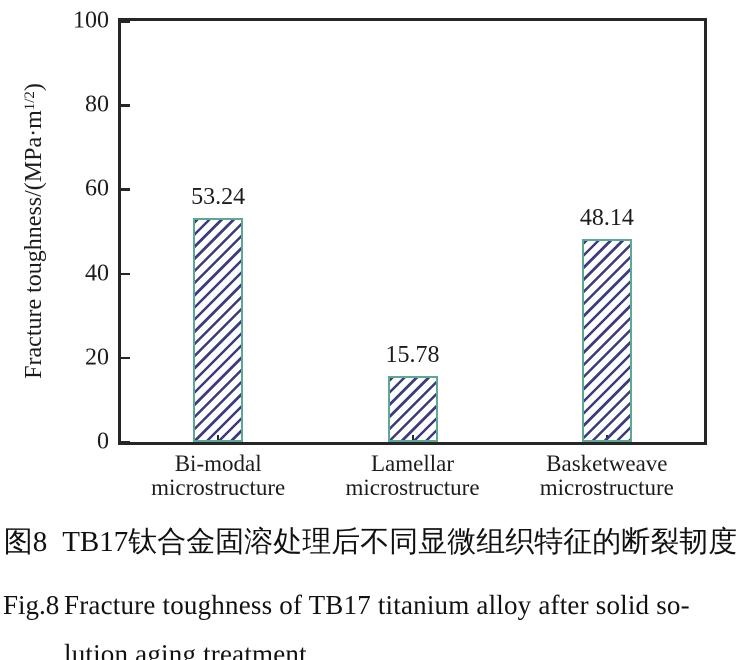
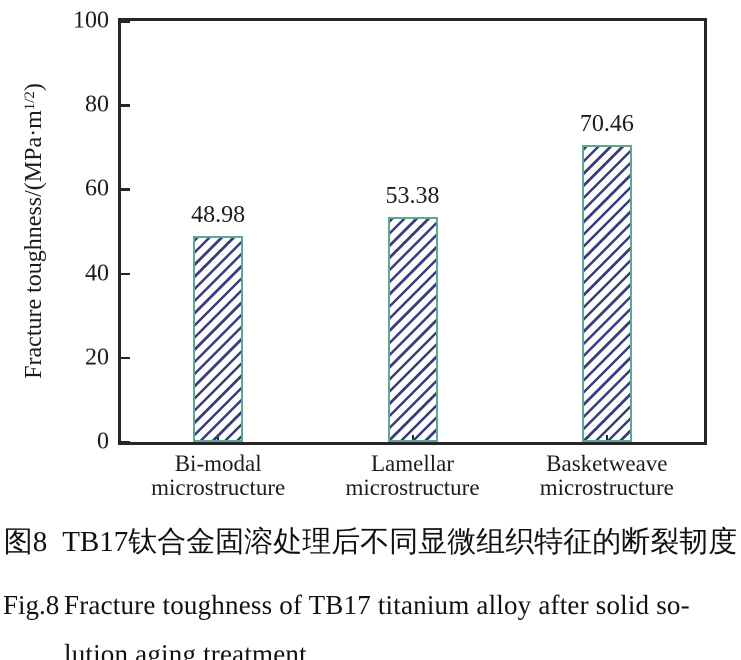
Bi-modal microstructure: 53.24 -> 48.98
Lamellar microstructure: 15.78 -> 53.38
Basketweave microstructure: 48.14 -> 70.46
